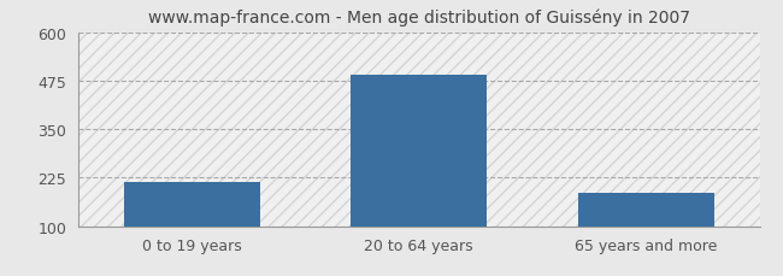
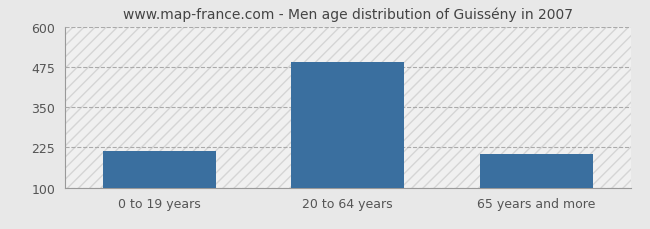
65 years and more: 185 -> 205
